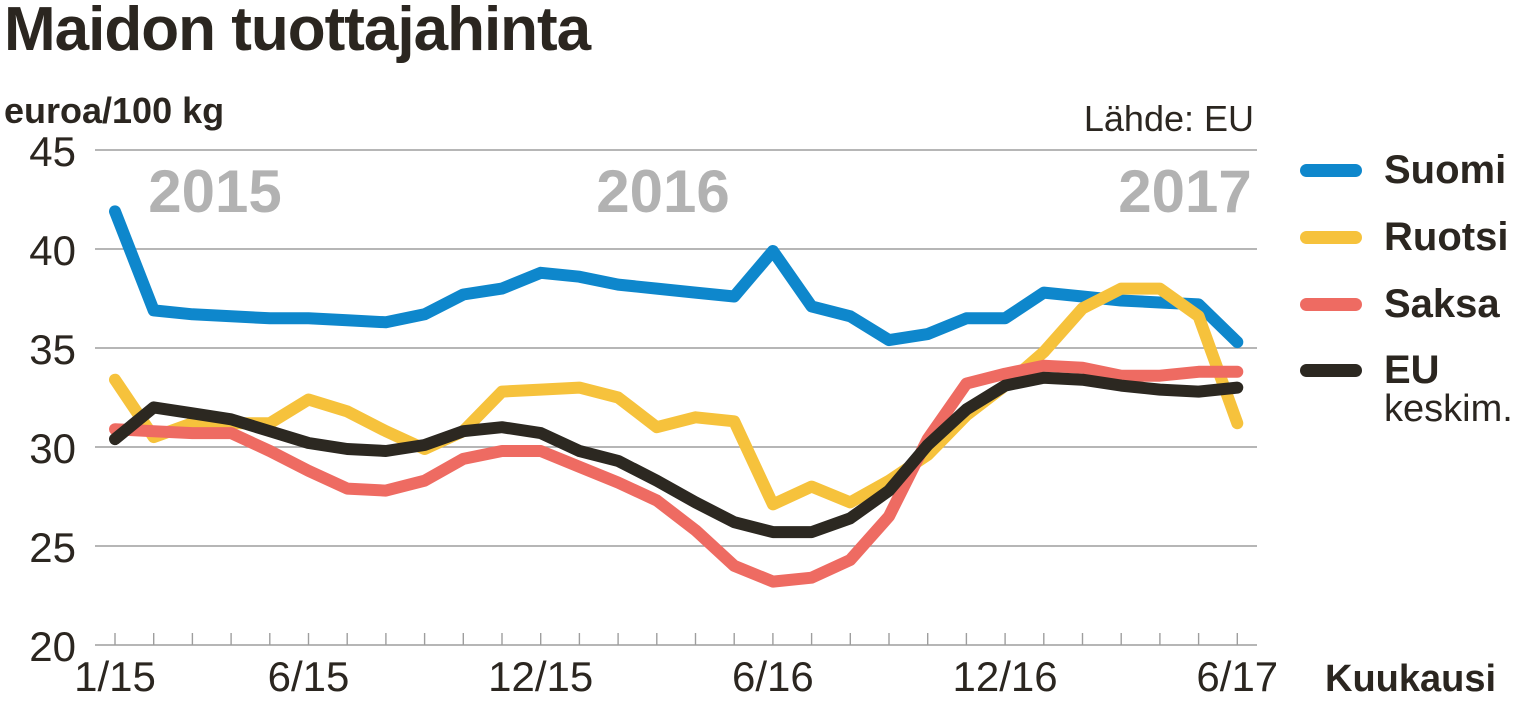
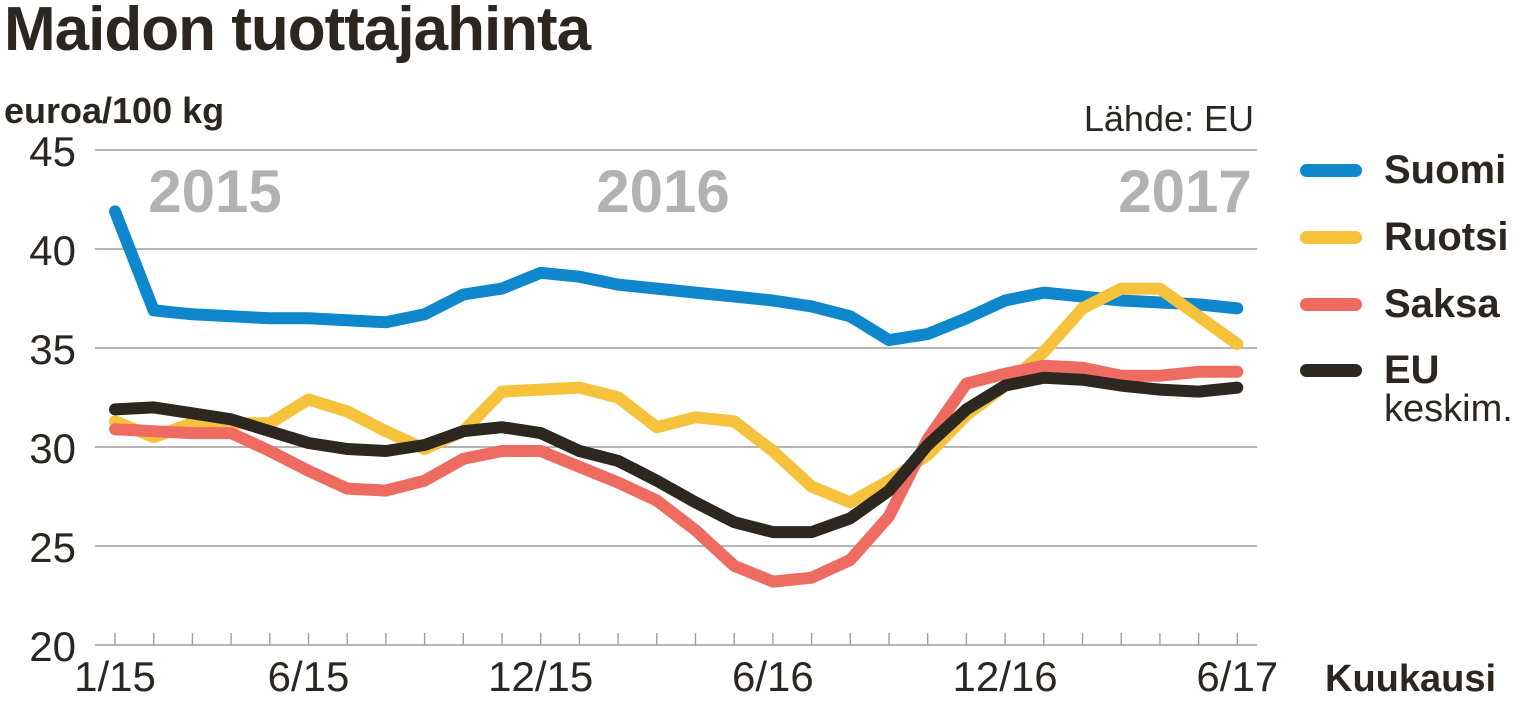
Ruotsi/1/15: 33.4 -> 31.3
EU/1/15: 30.4 -> 31.9
Suomi/6/16: 39.9 -> 37.4
Ruotsi/6/16: 27.1 -> 29.8
Suomi/12/16: 36.5 -> 37.4
Suomi/6/17: 35.3 -> 37.0
Ruotsi/6/17: 31.2 -> 35.2
